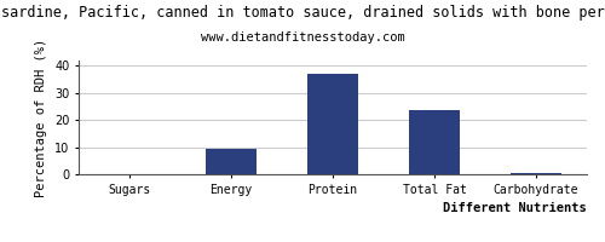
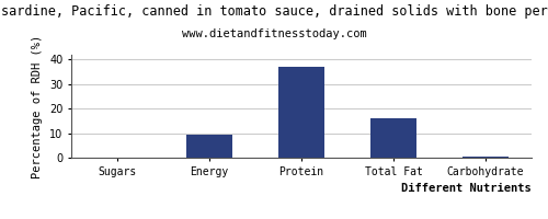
Total Fat: 23.5 -> 16.2
